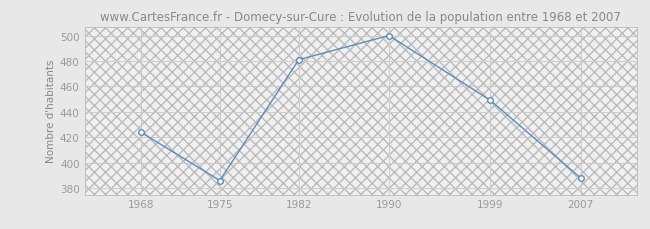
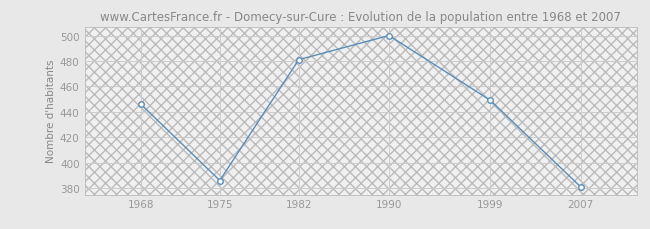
1968: 424 -> 446
2007: 388 -> 381
